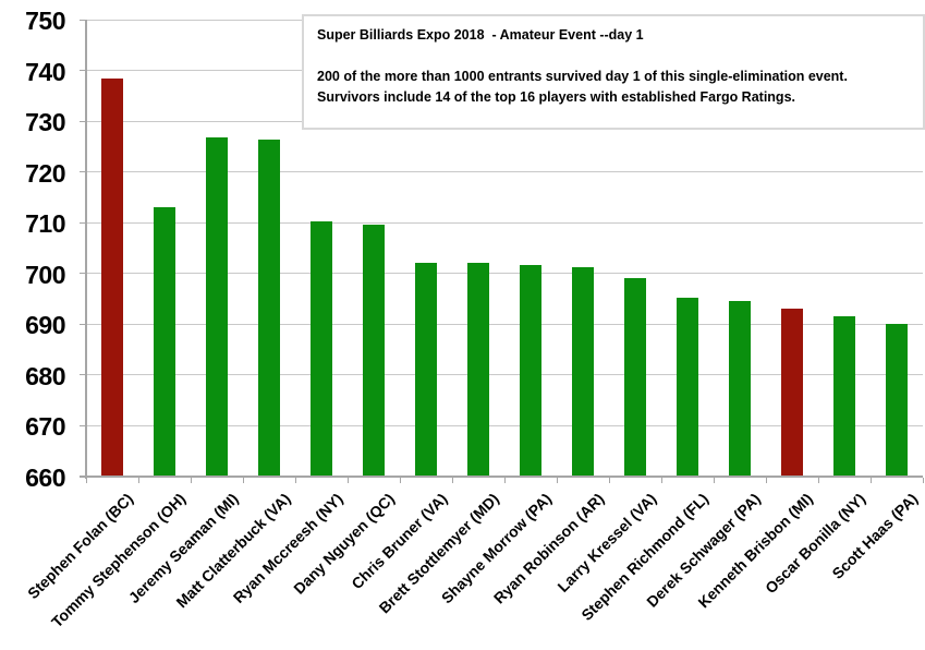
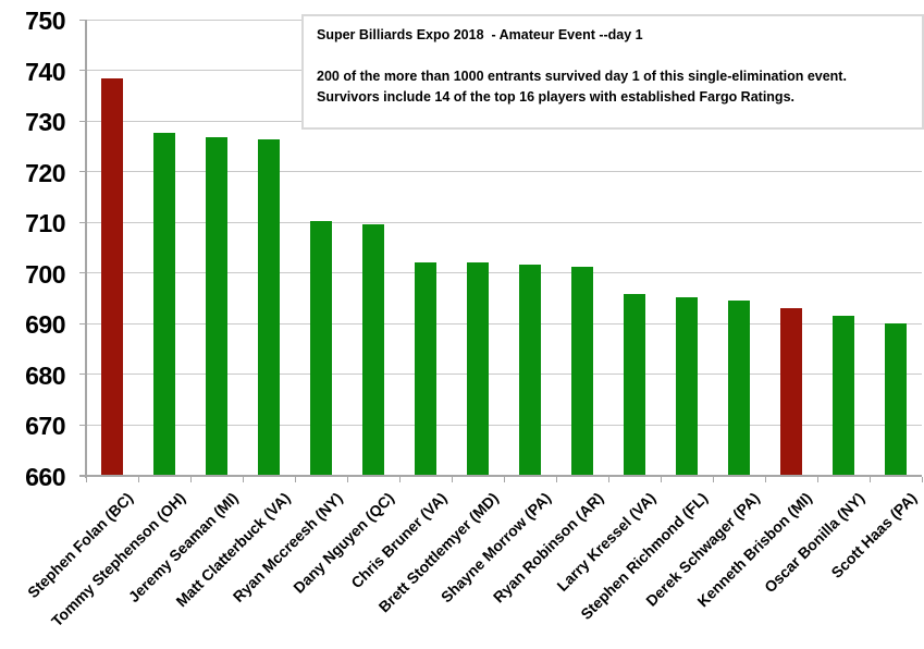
Tommy Stephenson (OH): 713 -> 728
Larry Kressel (VA): 699 -> 696
